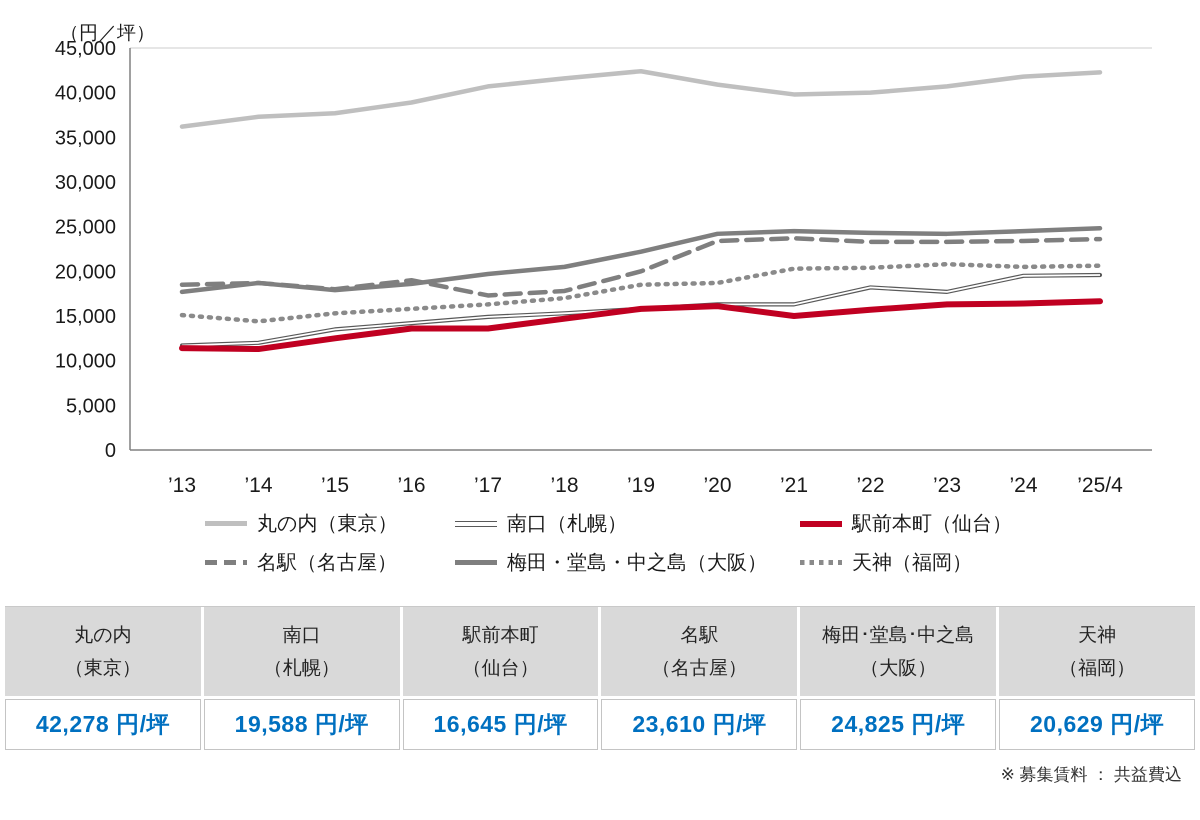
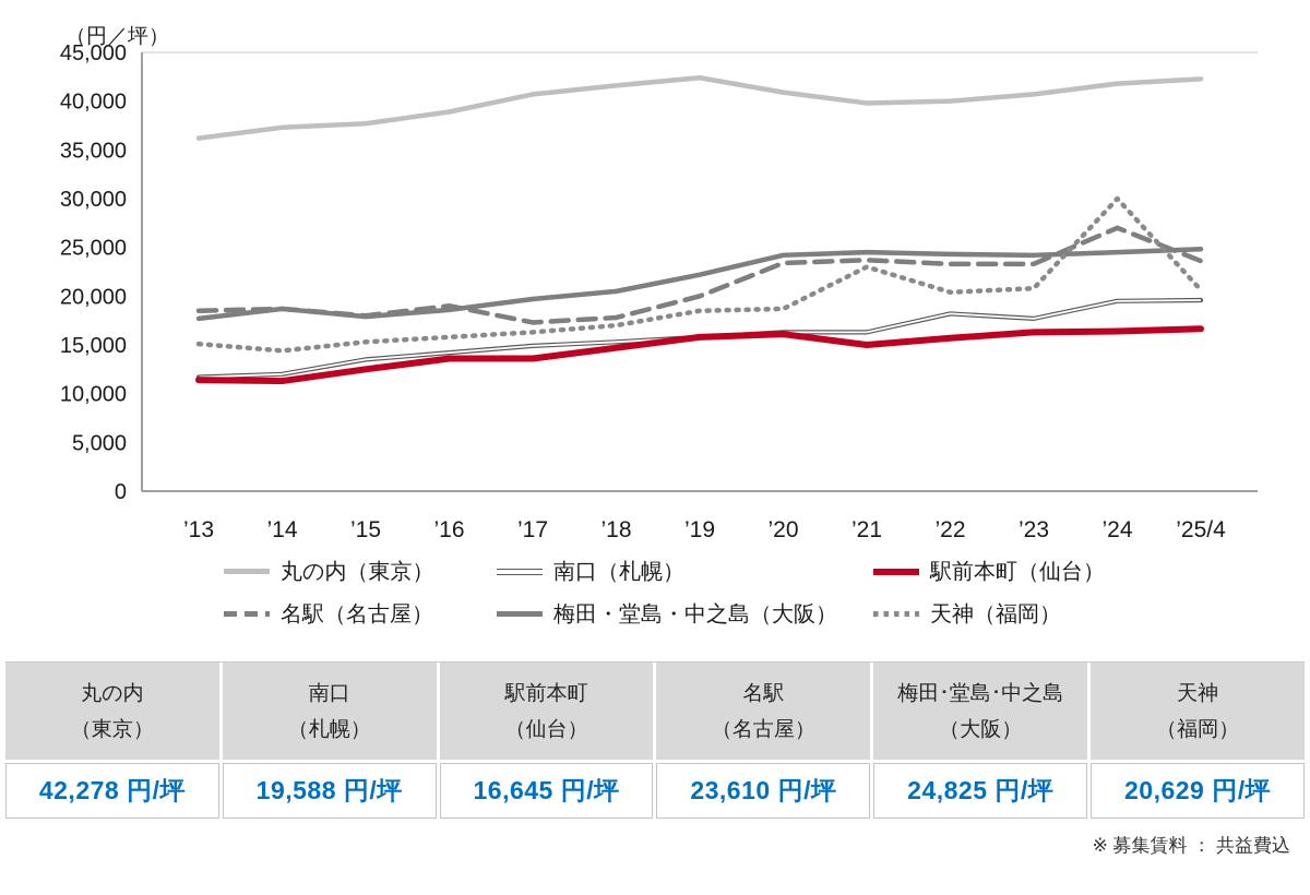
天神（福岡）/’21: 20000 -> 23000
名駅（名古屋）/’24: 23000 -> 27000
天神（福岡）/’24: 20000 -> 30000
